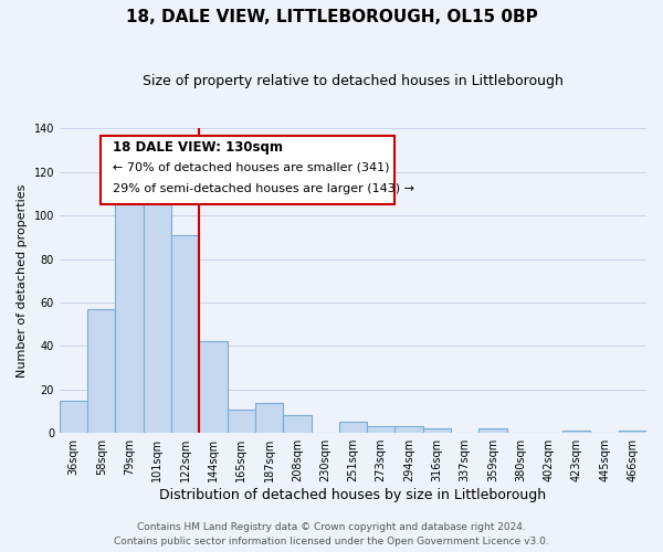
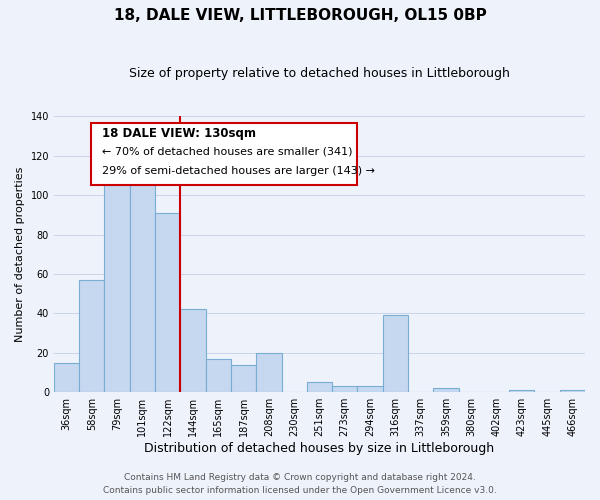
165sqm: 11 -> 17
208sqm: 8 -> 20
316sqm: 2 -> 39
